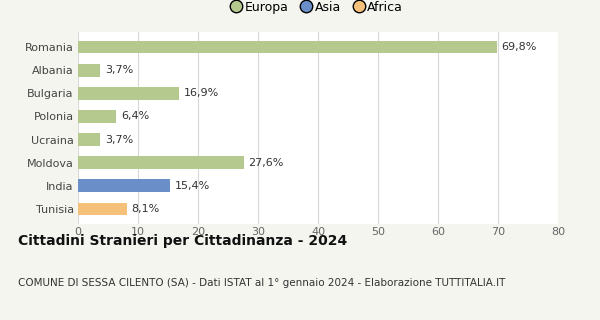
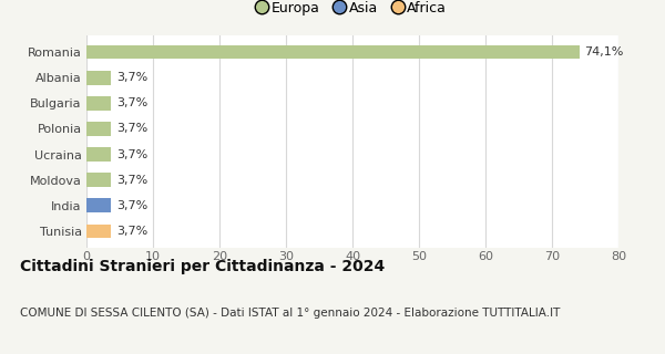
Romania: 69,8% -> 74,1%
Bulgaria: 16,9% -> 3,7%
Polonia: 6,4% -> 3,7%
Moldova: 27,6% -> 3,7%
India: 15,4% -> 3,7%
Tunisia: 8,1% -> 3,7%
